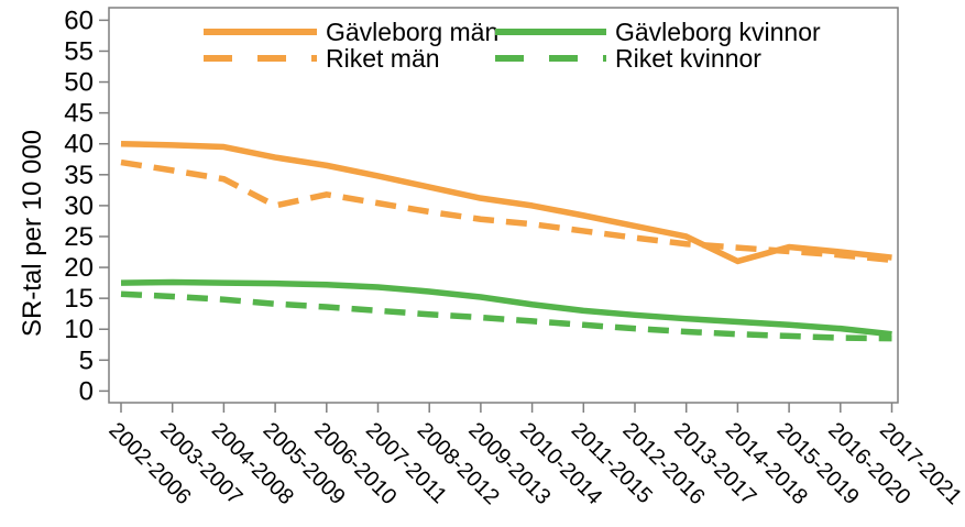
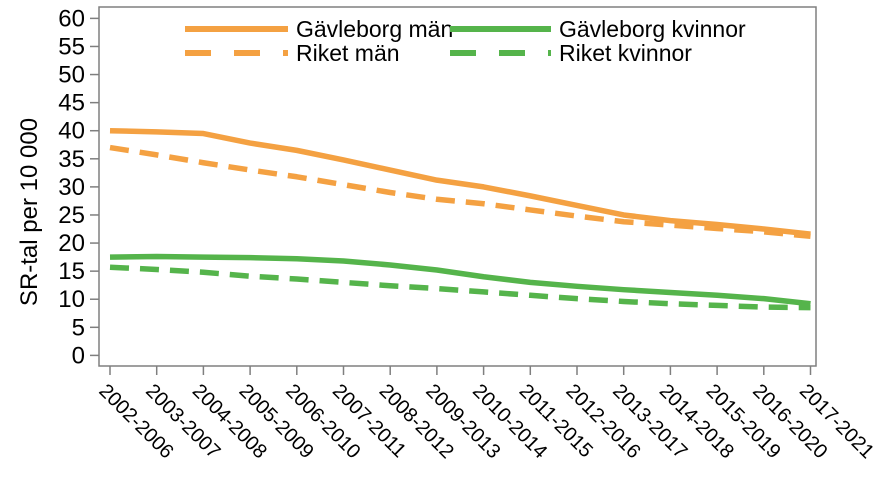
Riket män/2005-2009: 30 -> 33
Gävleborg män/2014-2018: 21 -> 24
